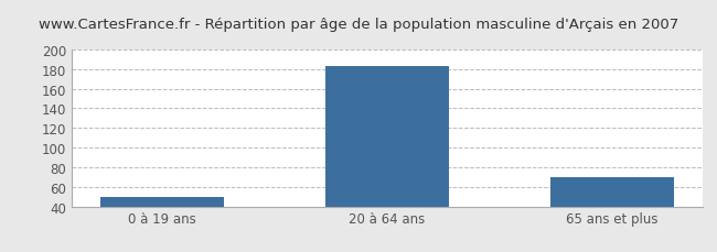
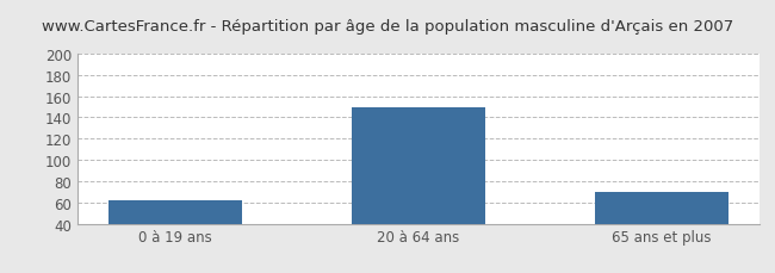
0 à 19 ans: 50 -> 62
20 à 64 ans: 183 -> 150
